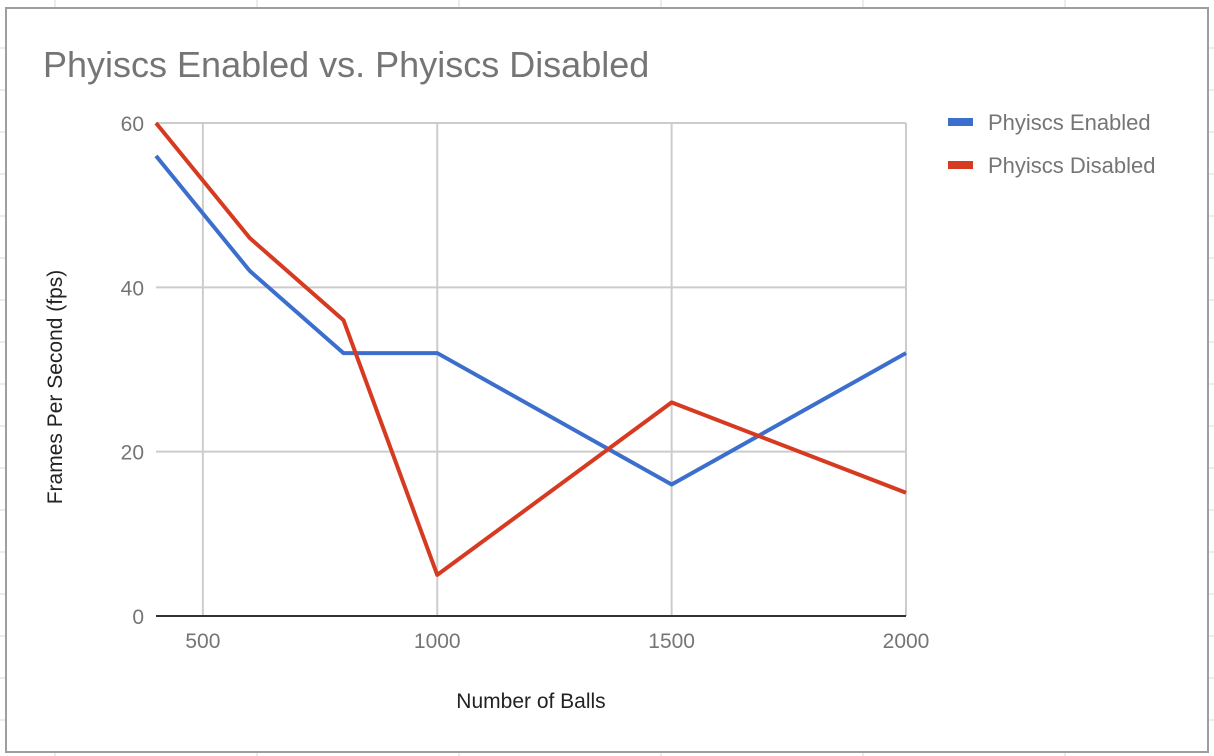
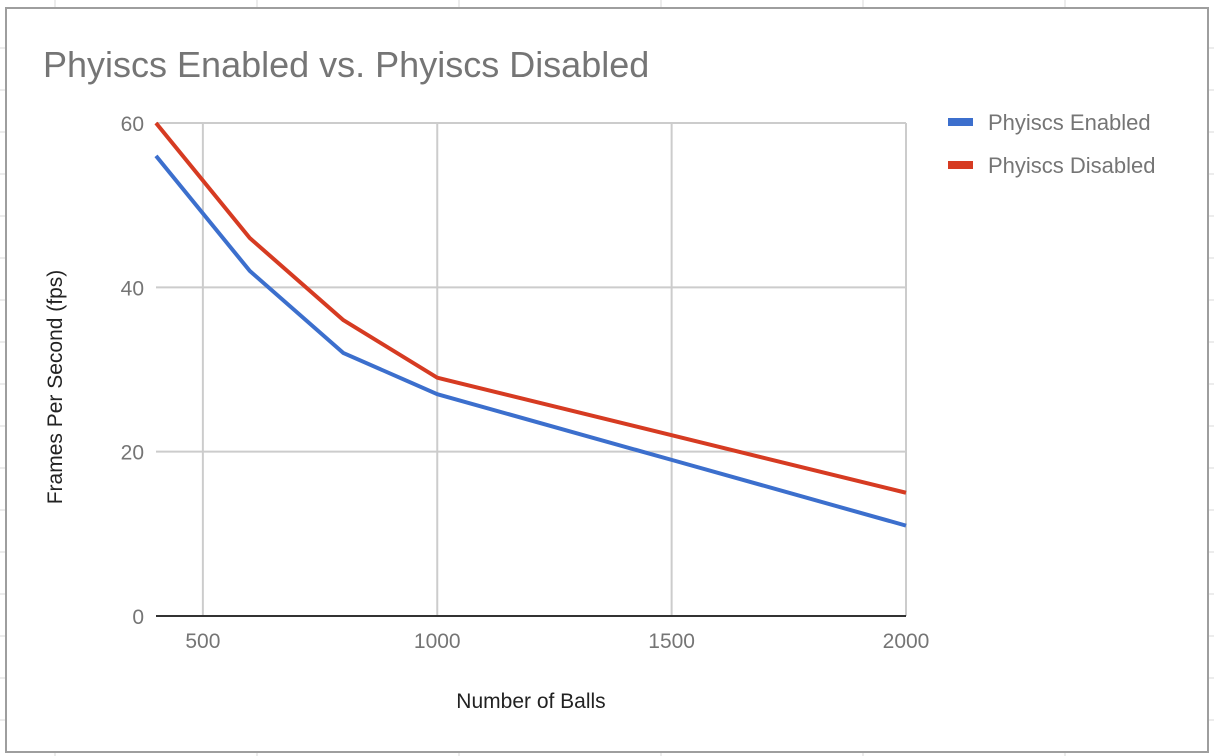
Phyiscs Enabled/1000: 32 -> 27
Phyiscs Disabled/1000: 5 -> 29
Phyiscs Enabled/1500: 16 -> 19
Phyiscs Disabled/1500: 26 -> 22
Phyiscs Enabled/2000: 32 -> 11
